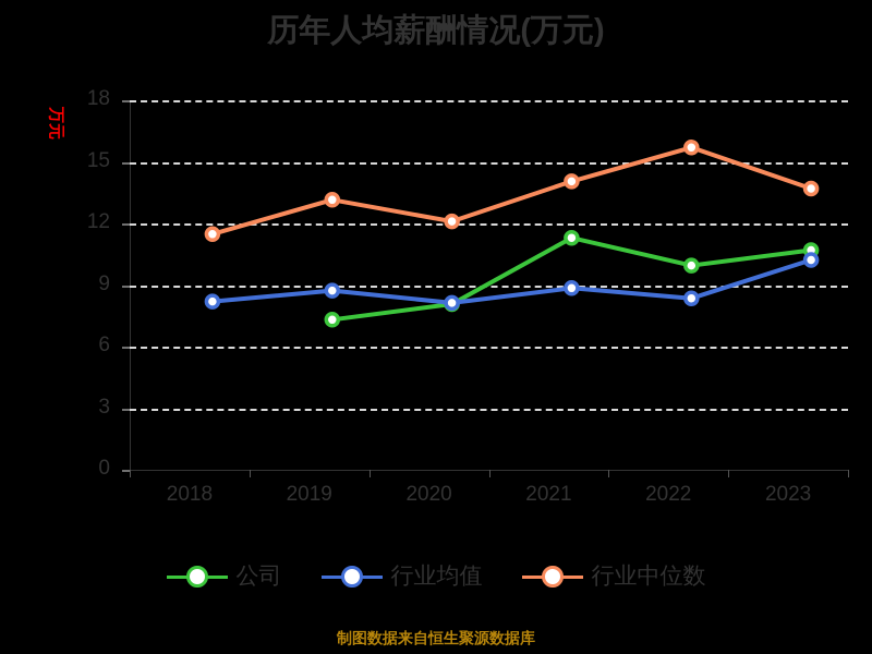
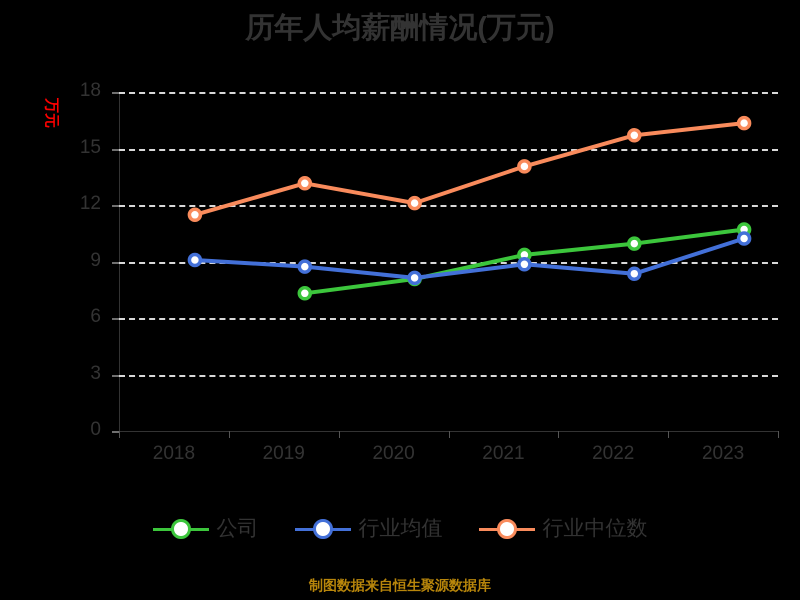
行业均值/2018: 8.2 -> 9.1
公司/2021: 11.3 -> 9.3
行业中位数/2023: 13.7 -> 16.4
